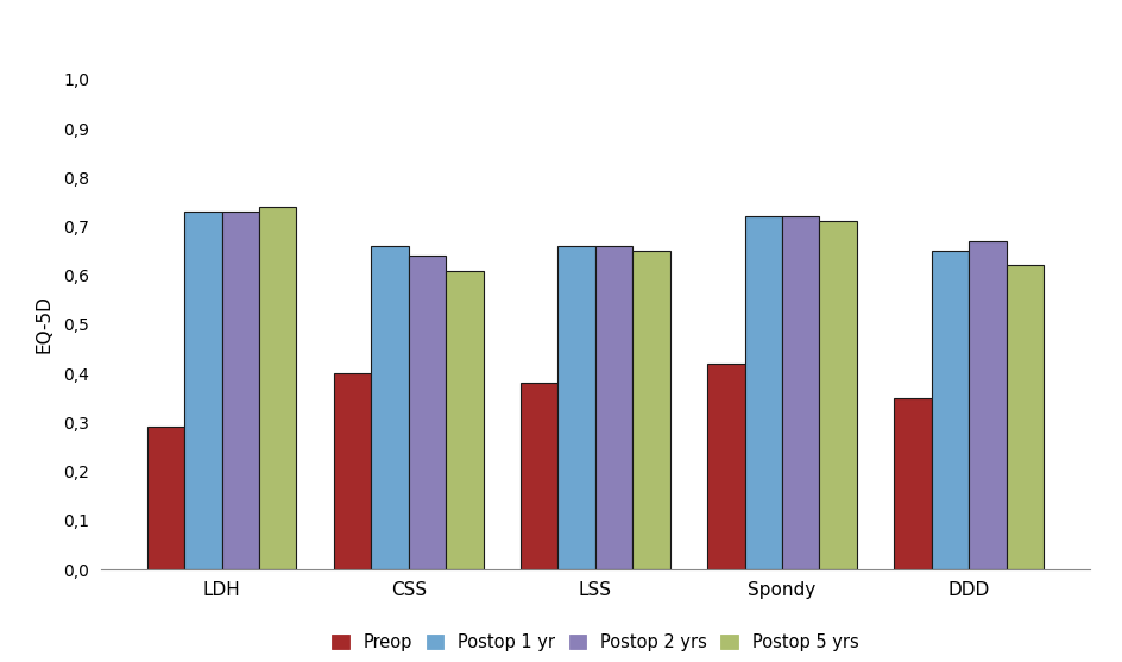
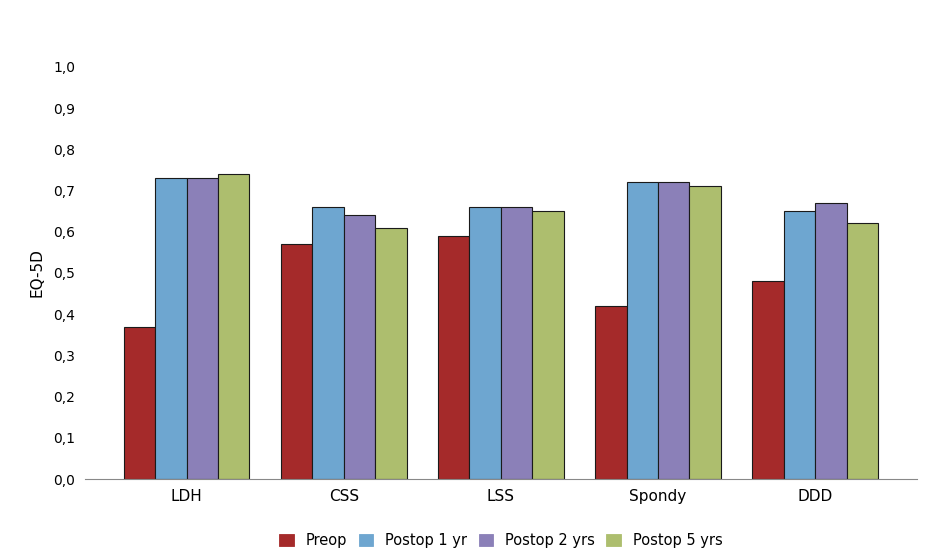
Preop/LDH: 0,29 -> 0,37
Preop/CSS: 0,40 -> 0,57
Preop/LSS: 0,38 -> 0,59
Preop/DDD: 0,35 -> 0,48
